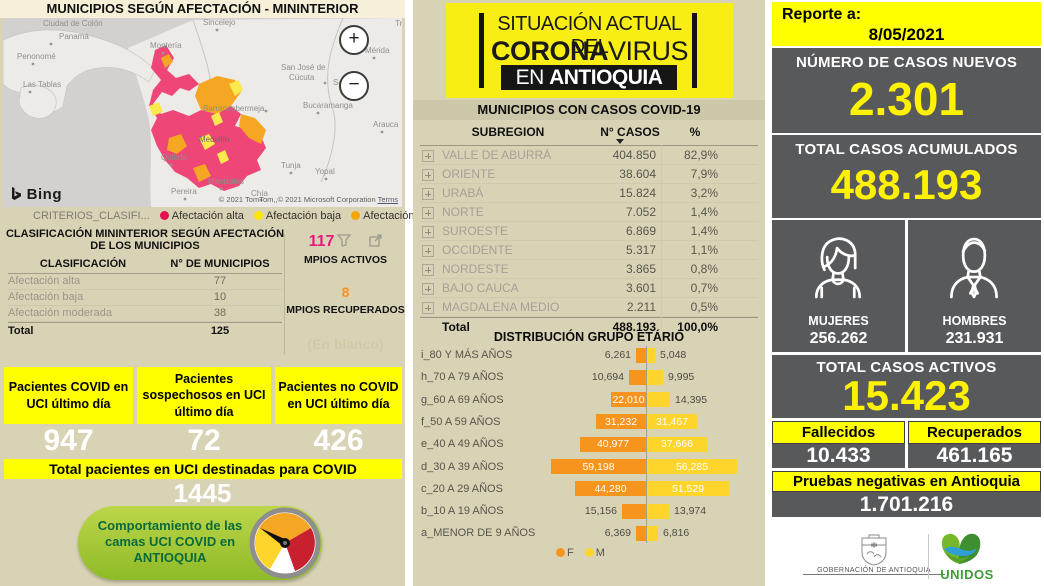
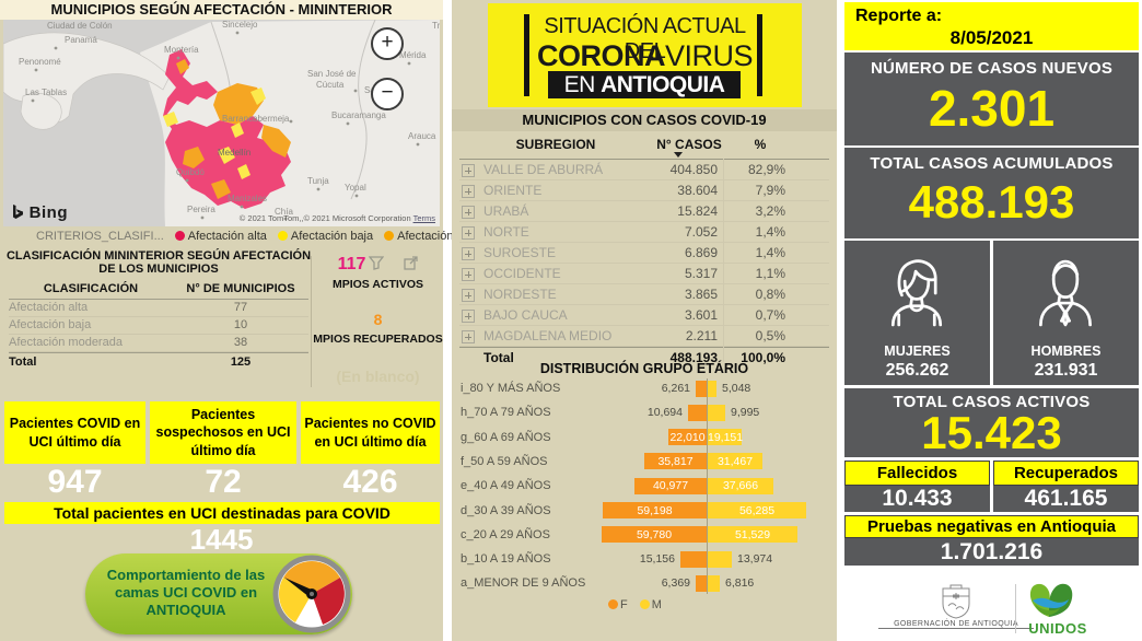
M/g_60 A 69 AÑOS: 14,395 -> 19,151
F/f_50 A 59 AÑOS: 31,232 -> 35,817
F/c_20 A 29 AÑOS: 44,280 -> 59,780
